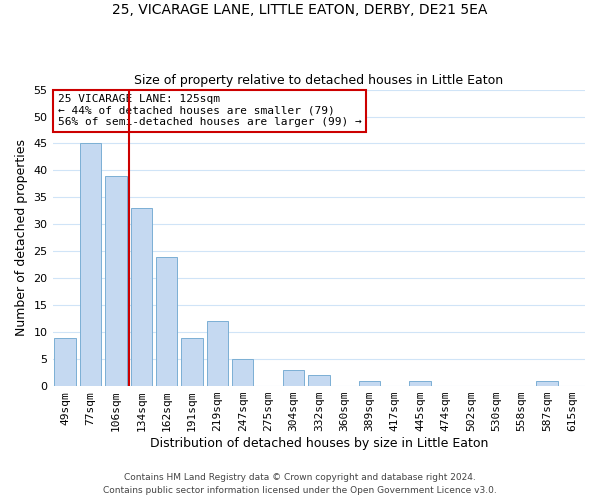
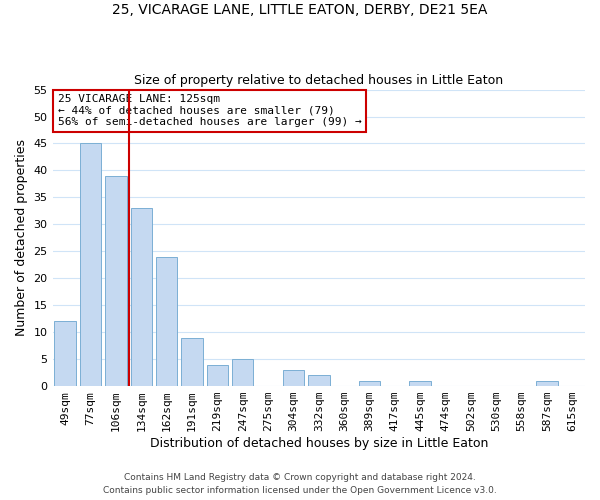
49sqm: 9 -> 12
219sqm: 12 -> 4
